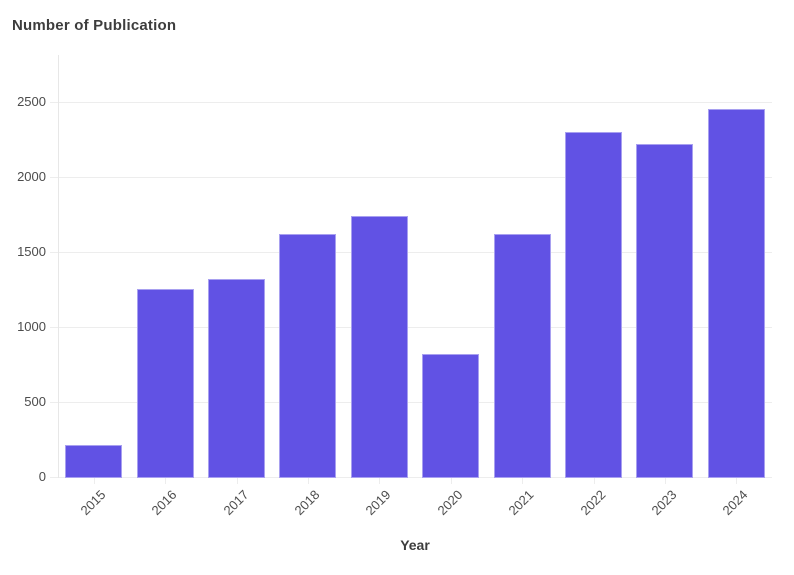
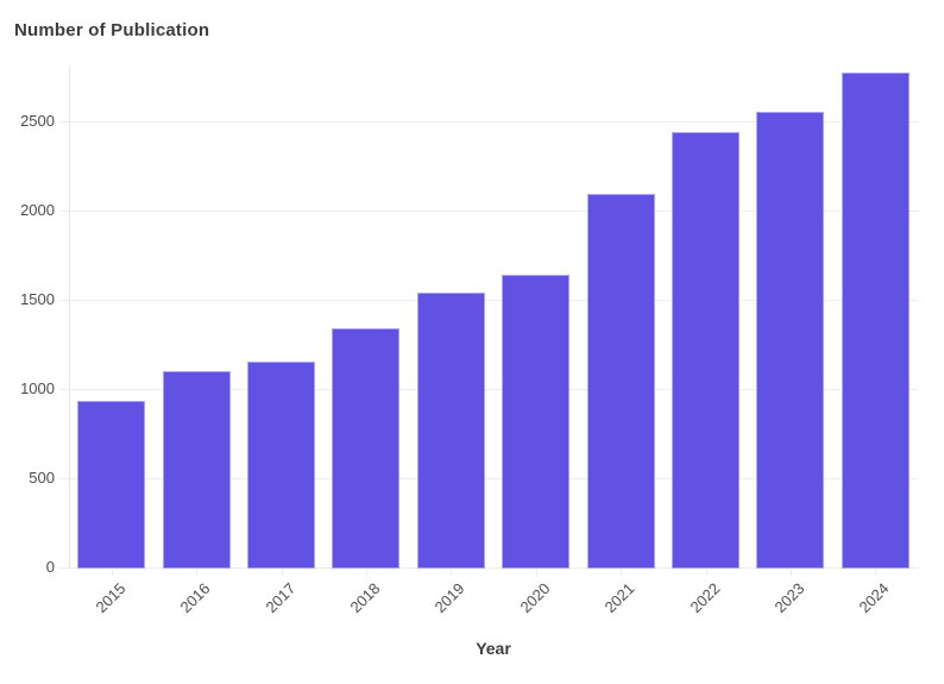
2015: 220 -> 940
2016: 1260 -> 1110
2017: 1330 -> 1160
2018: 1630 -> 1350
2019: 1750 -> 1550
2020: 830 -> 1650
2021: 1630 -> 2100
2022: 2310 -> 2450
2023: 2230 -> 2560
2024: 2460 -> 2780
